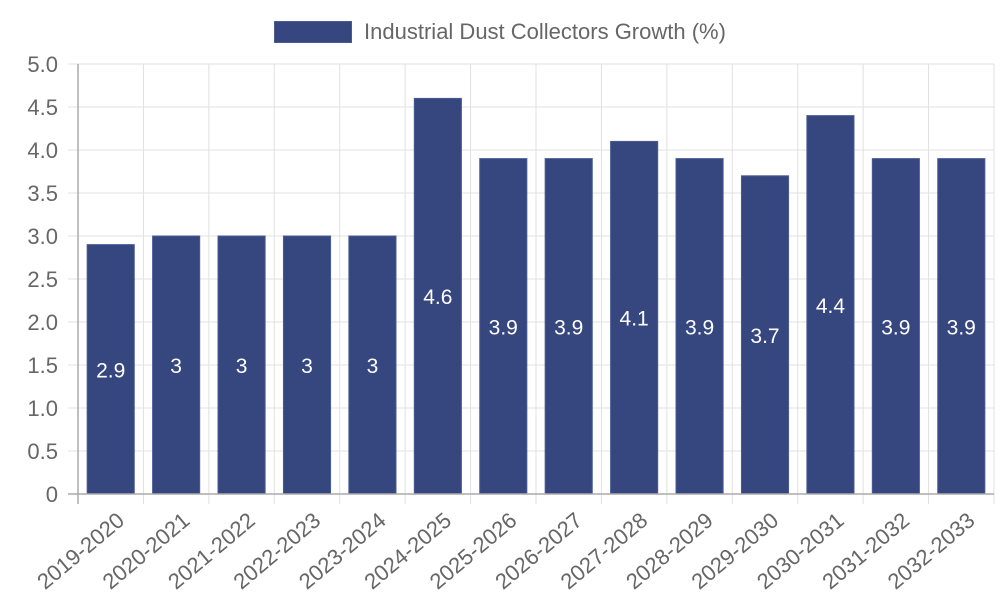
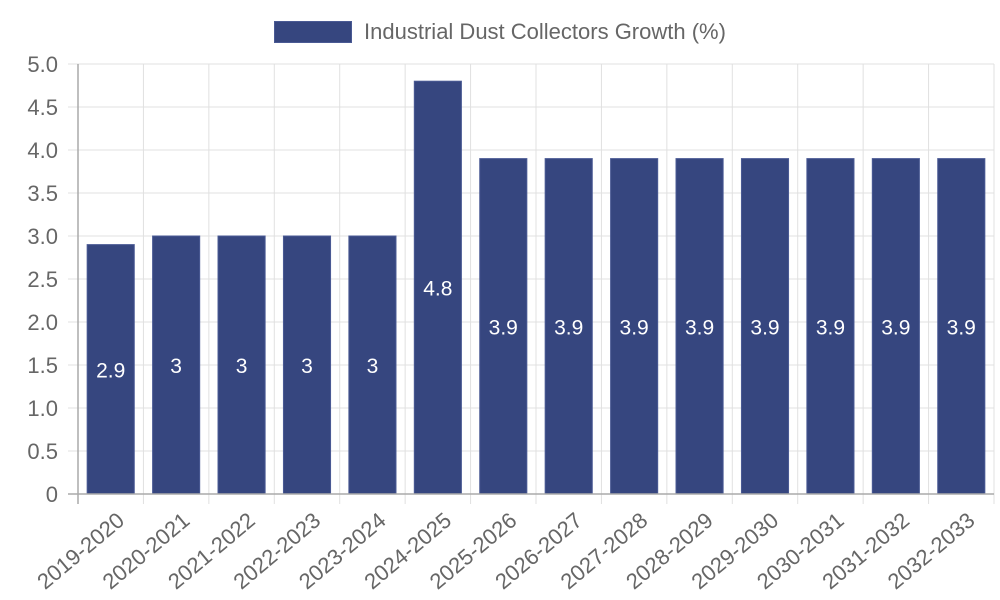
2024-2025: 4.6 -> 4.8
2027-2028: 4.1 -> 3.9
2029-2030: 3.7 -> 3.9
2030-2031: 4.4 -> 3.9
